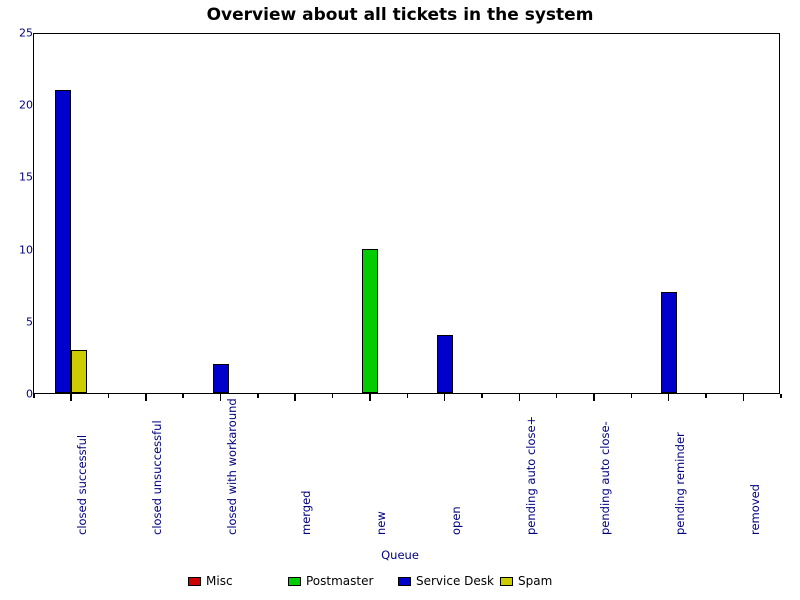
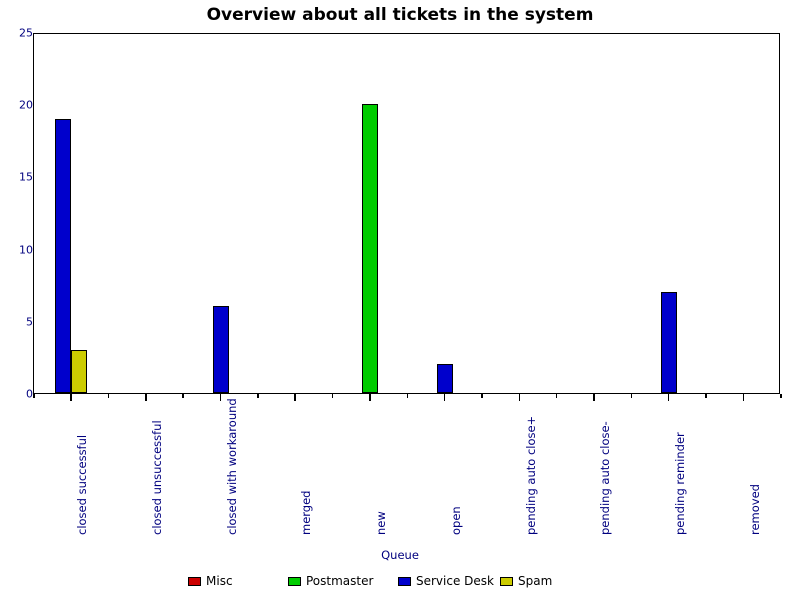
Service Desk/closed successful: 21 -> 19
Service Desk/closed with workaround: 2 -> 6
Postmaster/new: 10 -> 20
Service Desk/open: 4 -> 2
